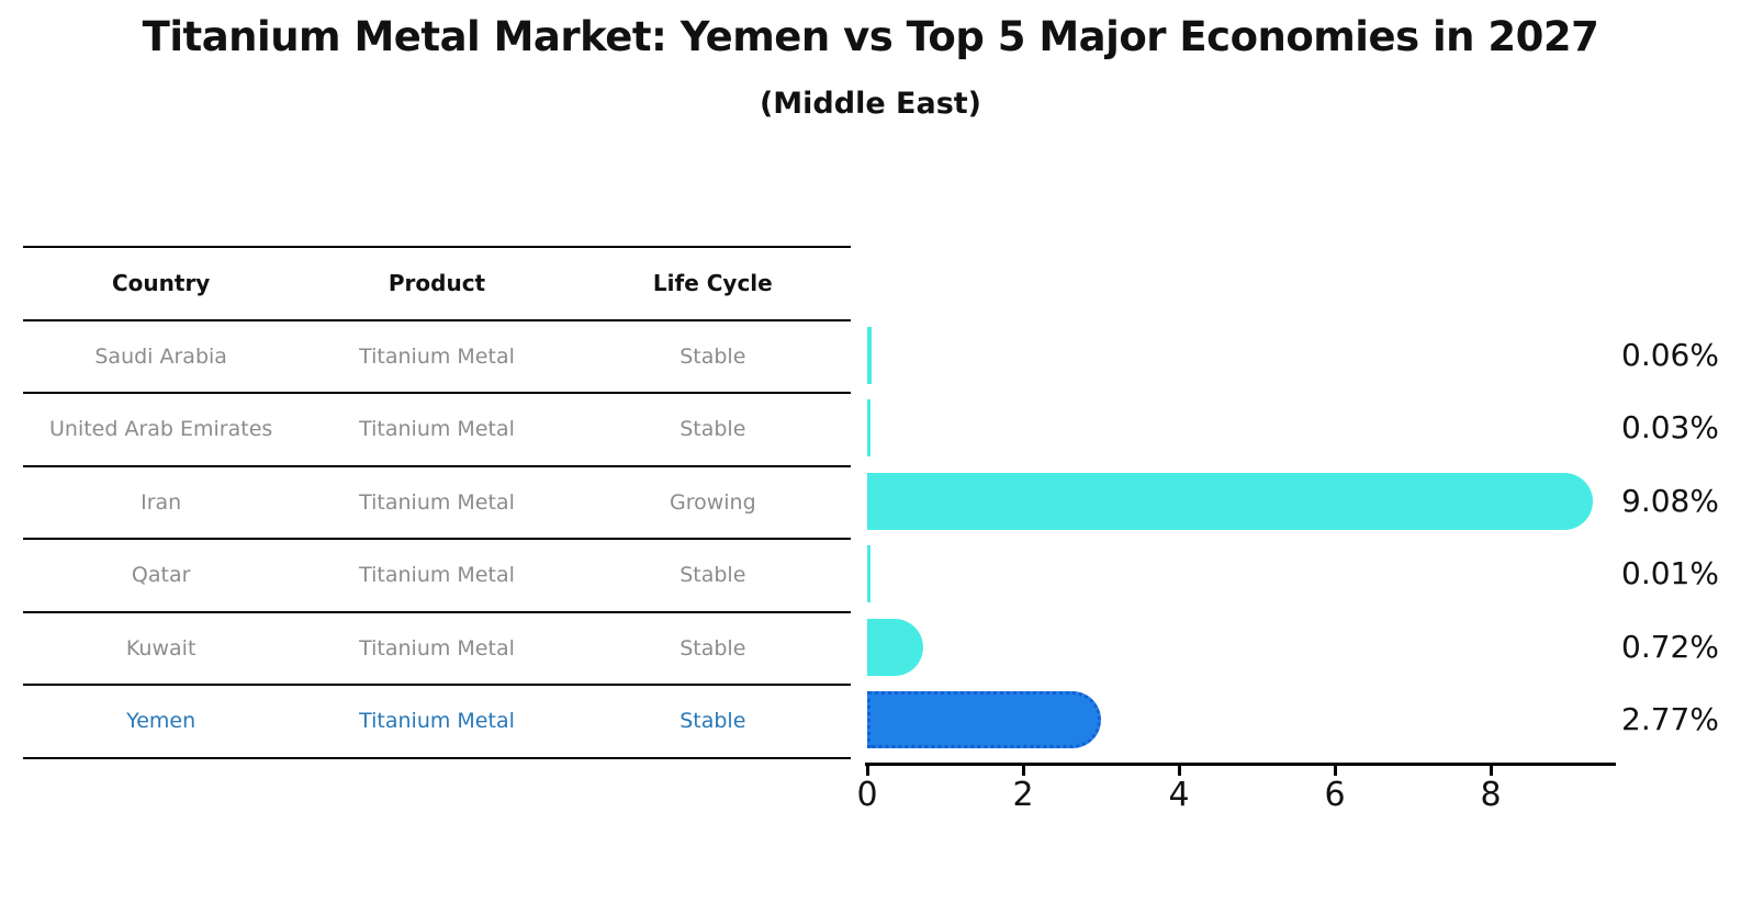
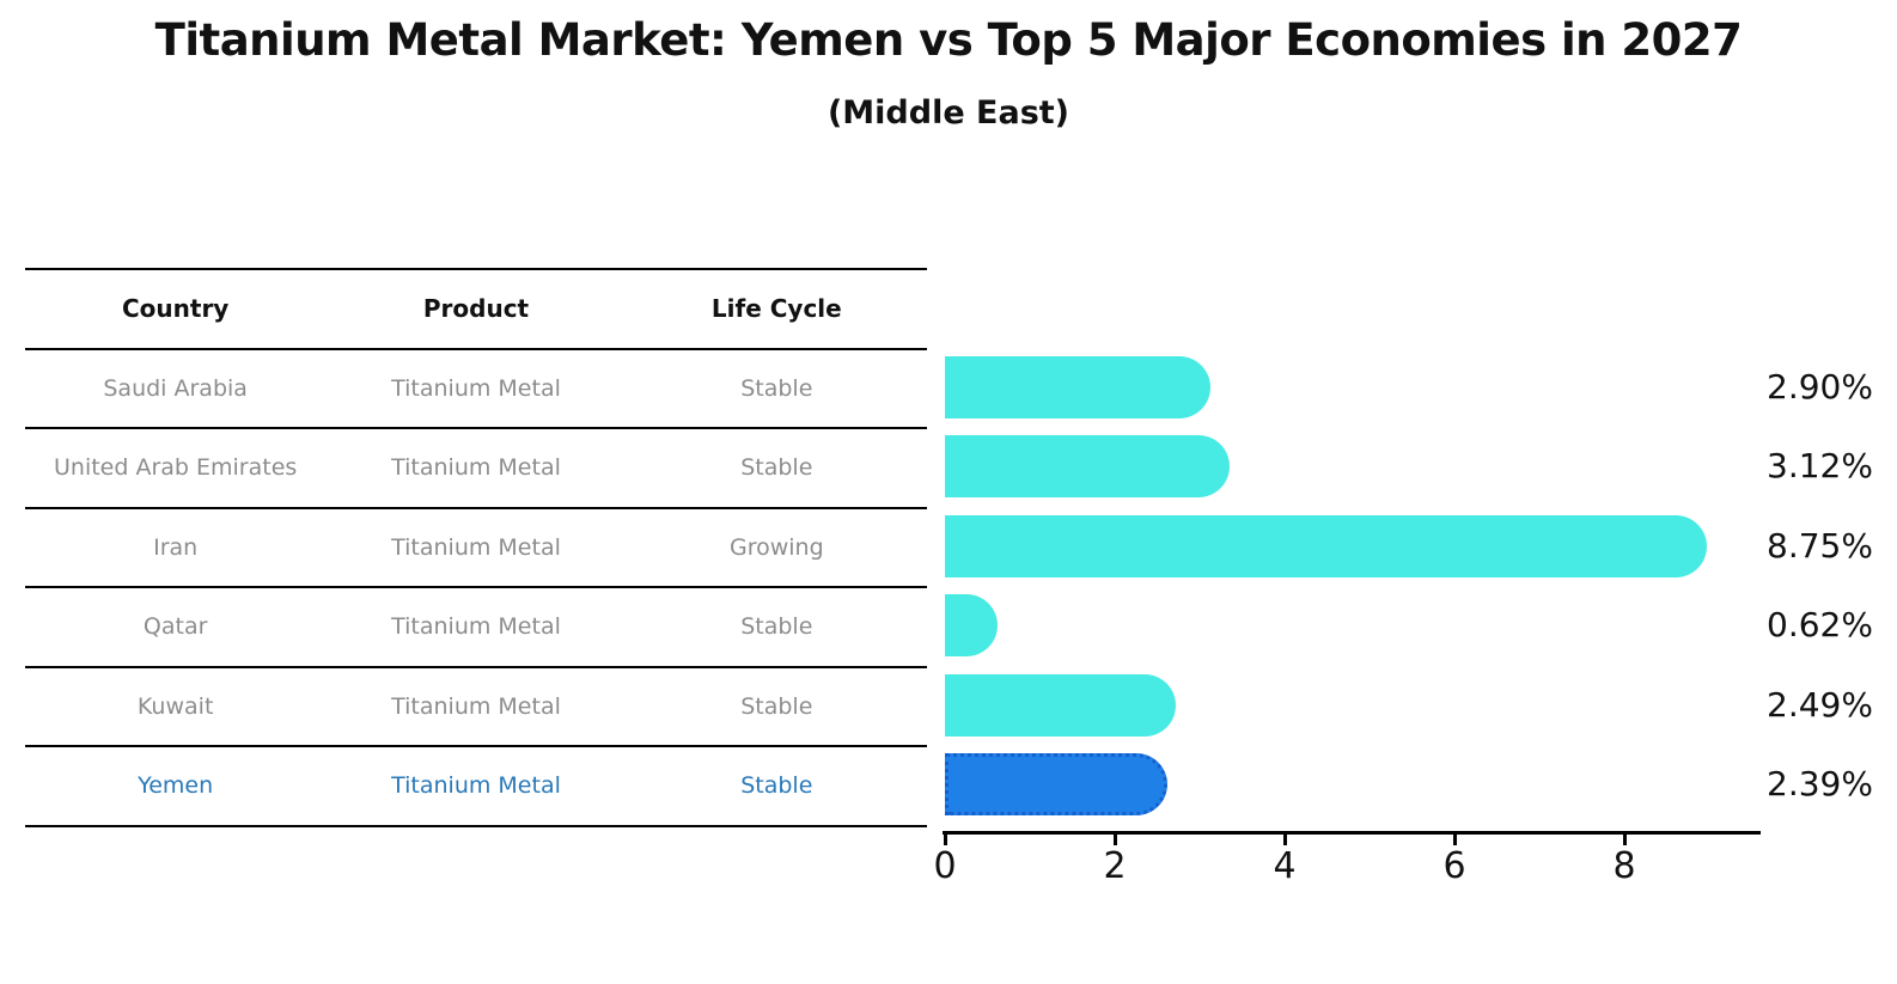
Saudi Arabia: 0.06% -> 2.90%
United Arab Emirates: 0.03% -> 3.12%
Iran: 9.08% -> 8.75%
Qatar: 0.01% -> 0.62%
Kuwait: 0.72% -> 2.49%
Yemen: 2.77% -> 2.39%
